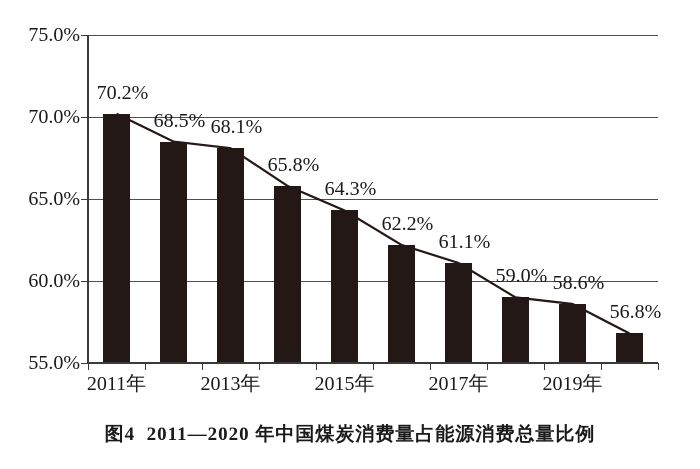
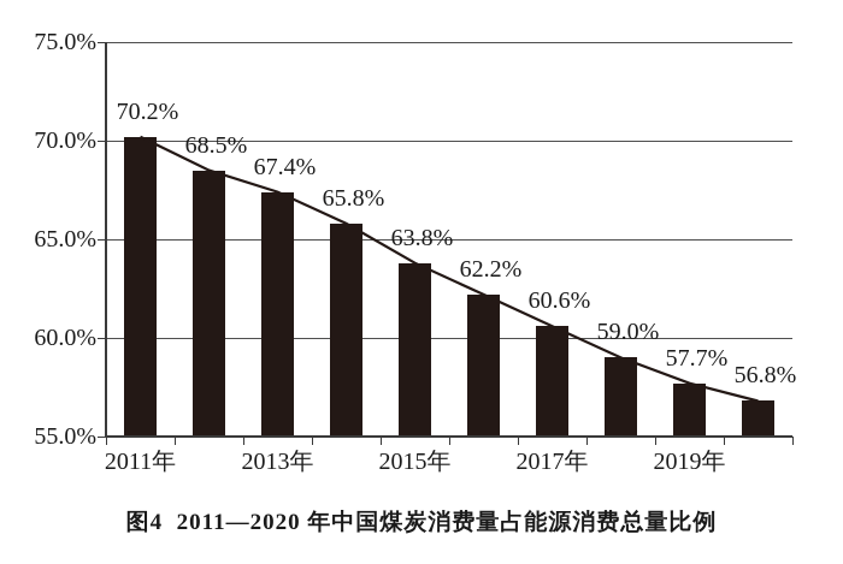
2013年: 68.1% -> 67.4%
2015年: 64.3% -> 63.8%
2017年: 61.1% -> 60.6%
2019年: 58.6% -> 57.7%
